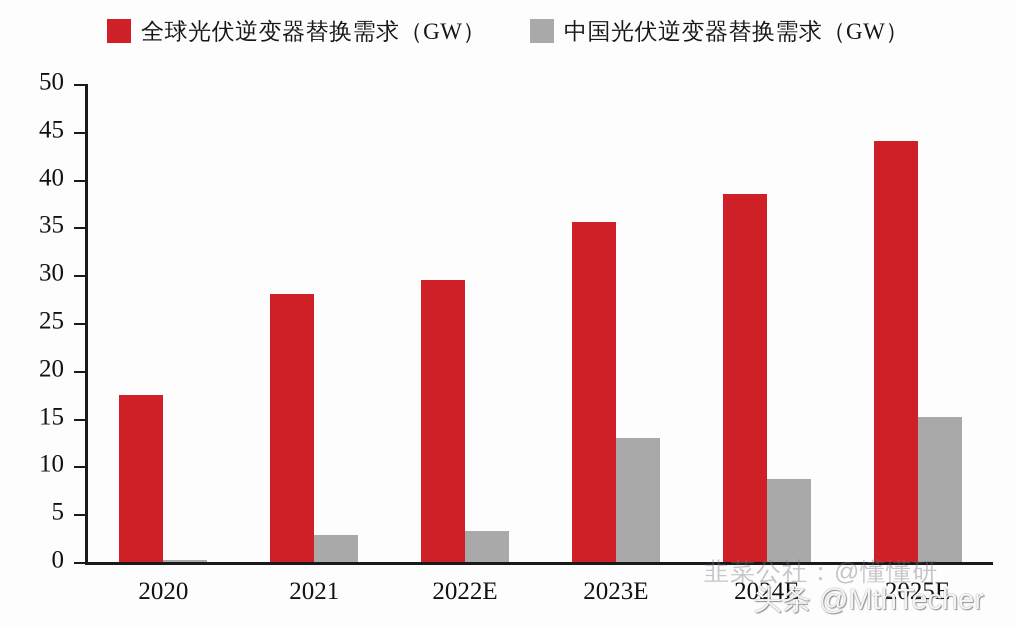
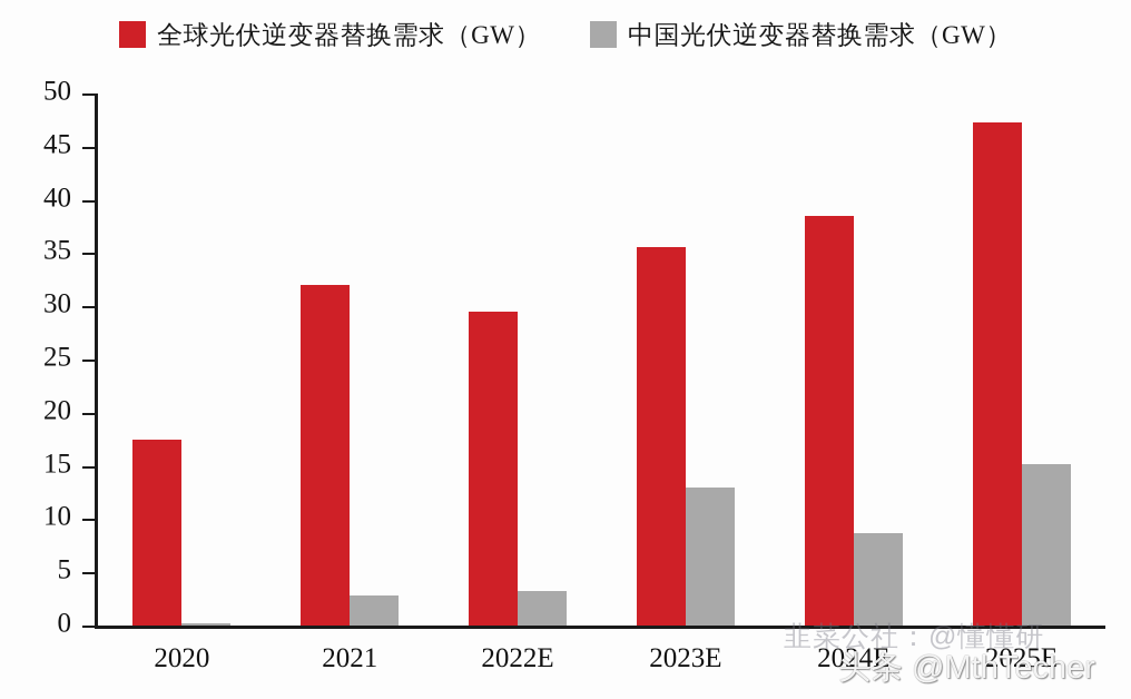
全球光伏逆变器替换需求（GW）/2021: 28 -> 32
全球光伏逆变器替换需求（GW）/2025E: 44 -> 47
